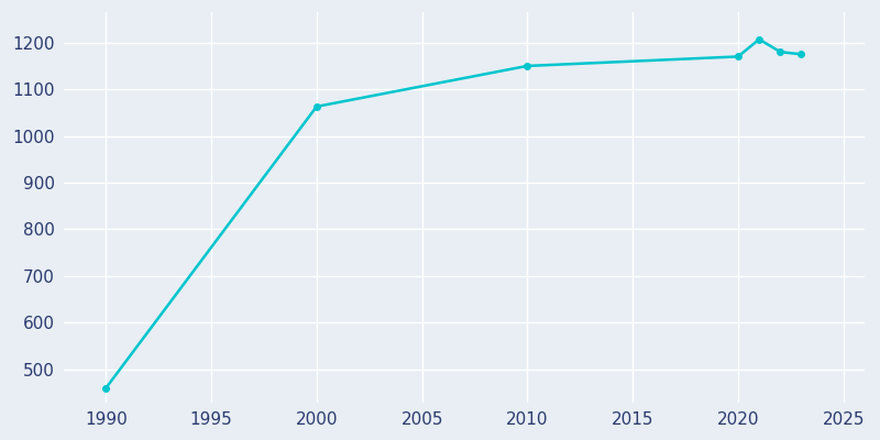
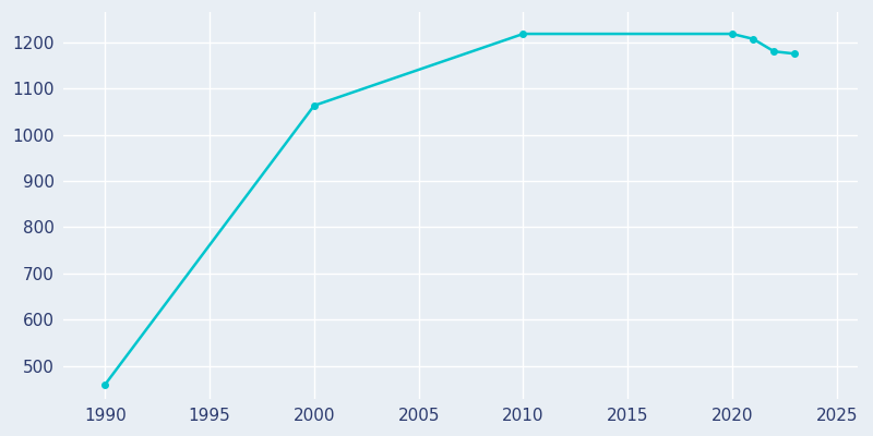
2010: 1150 -> 1218
2020: 1170 -> 1218
